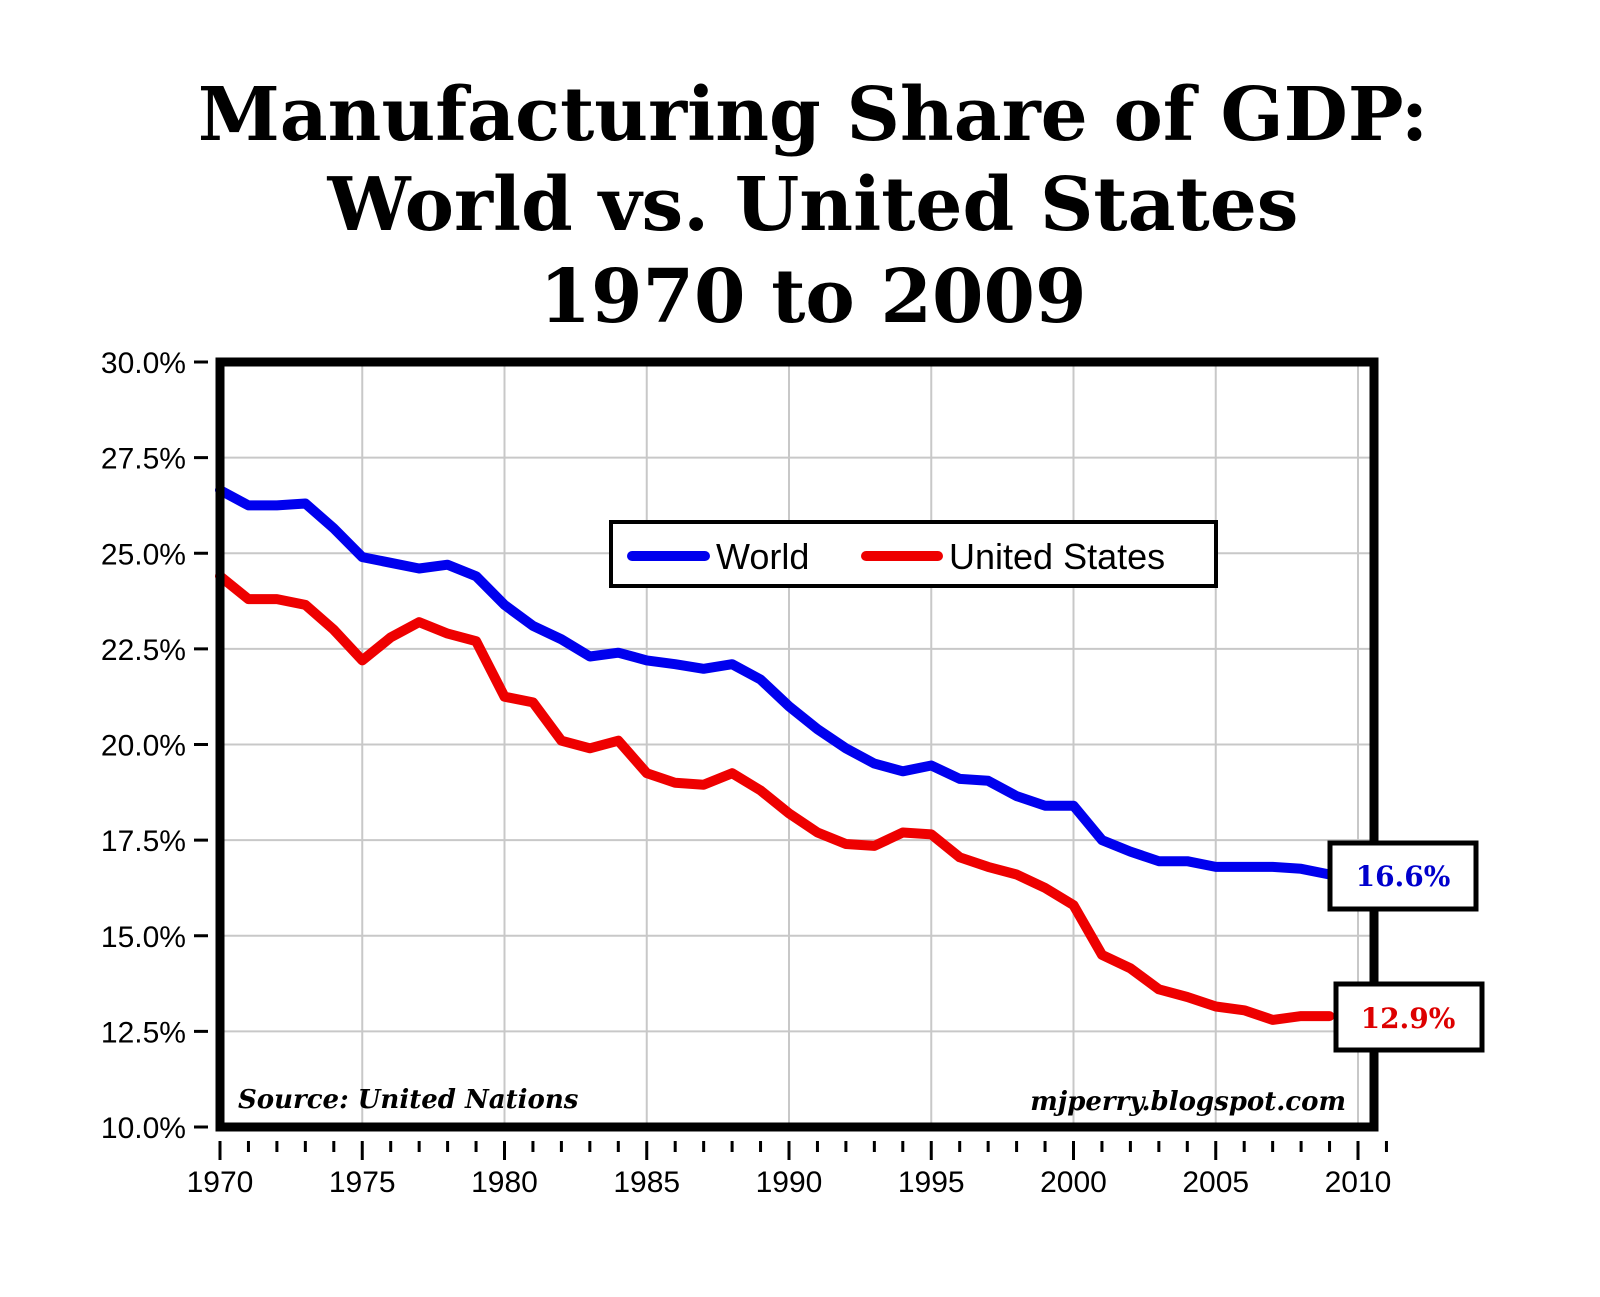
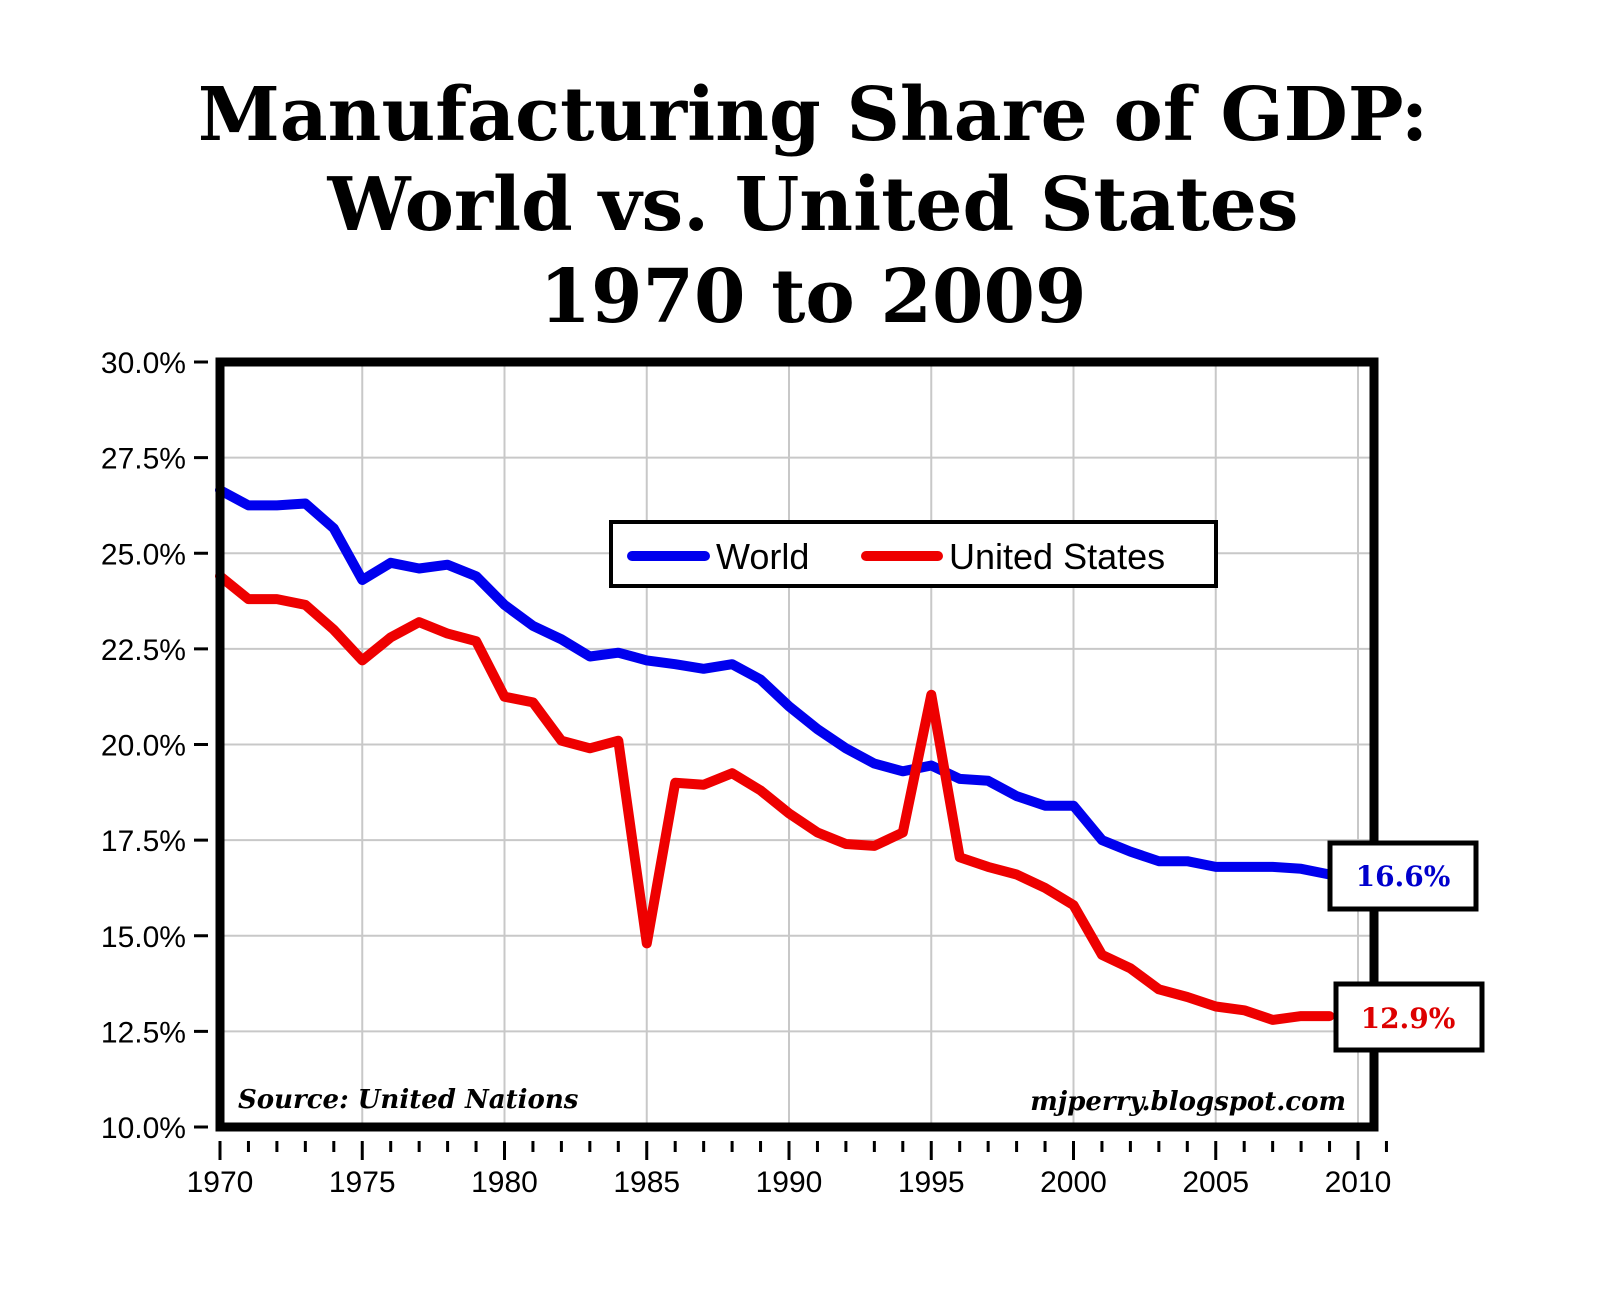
World/1975: 24.9% -> 24.3%
United States/1985: 19.2% -> 14.8%
United States/1995: 17.6% -> 21.3%
